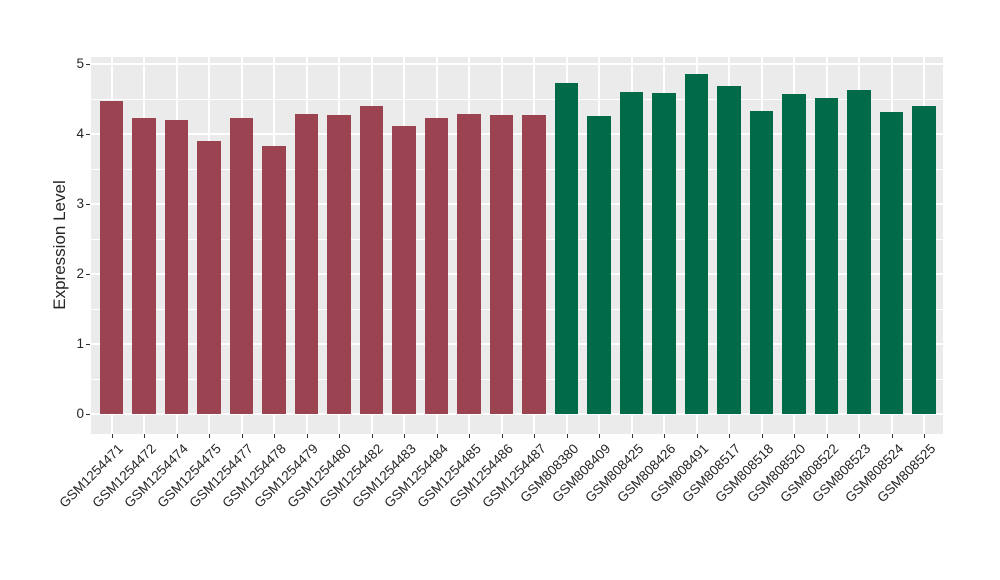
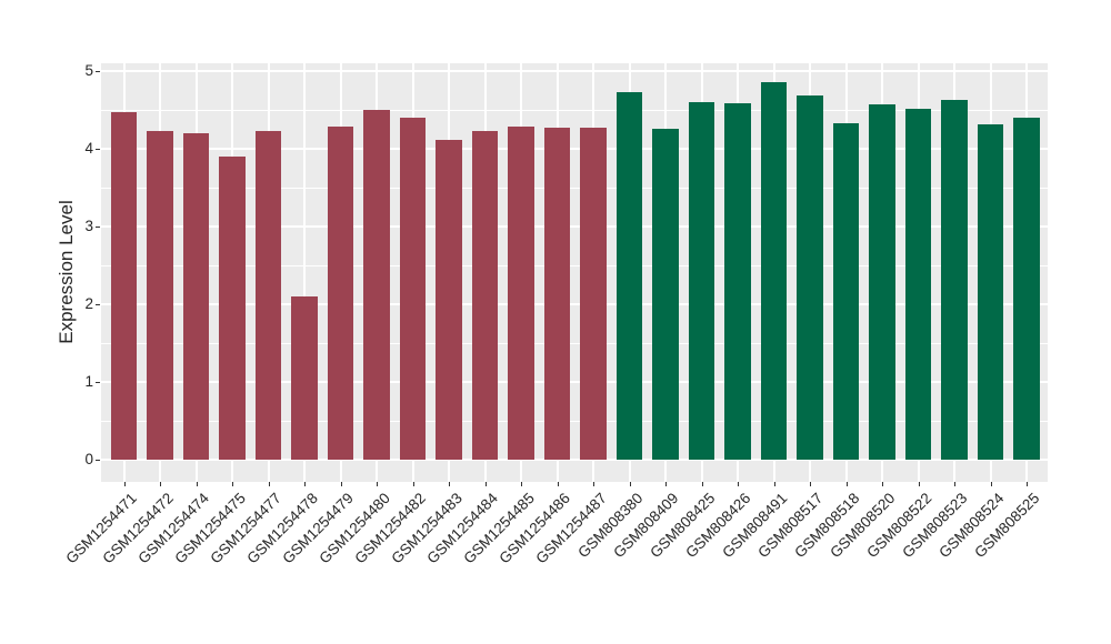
GSM1254478: 3.8 -> 2.1
GSM1254480: 4.3 -> 4.5
